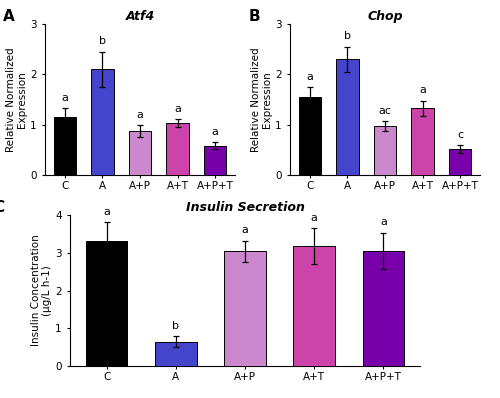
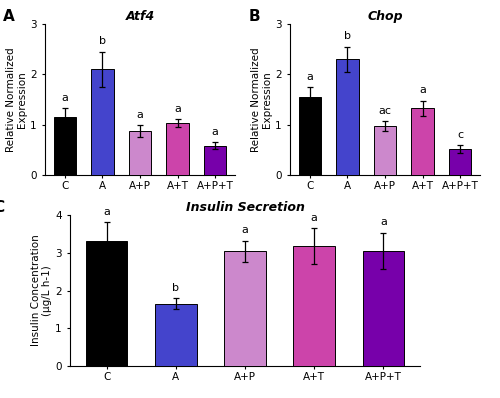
Insulin Secretion/A: 0.65 -> 1.65
